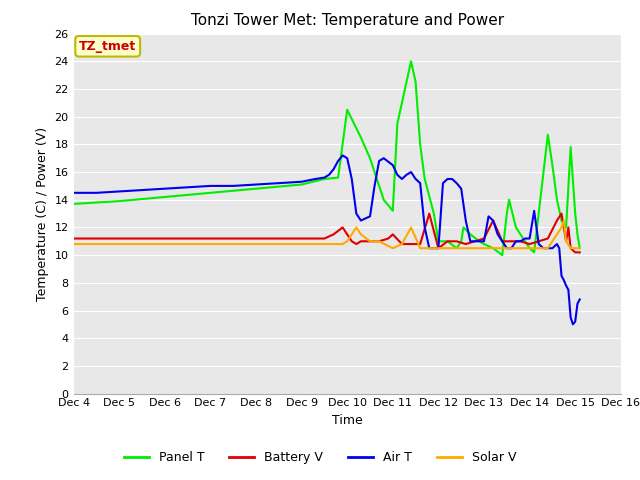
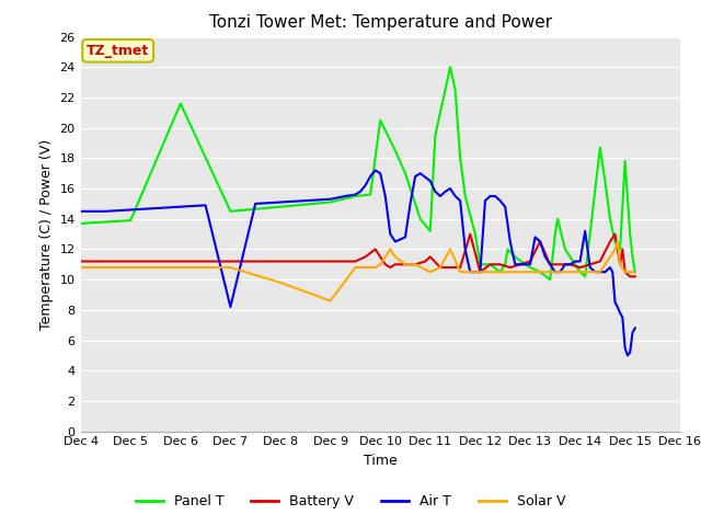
Panel T/Dec 6: 14.2 -> 21.6
Air T/Dec 7: 15.0 -> 8.2
Solar V/Dec 8: 10.8 -> 9.8
Solar V/Dec 9: 10.8 -> 8.6
